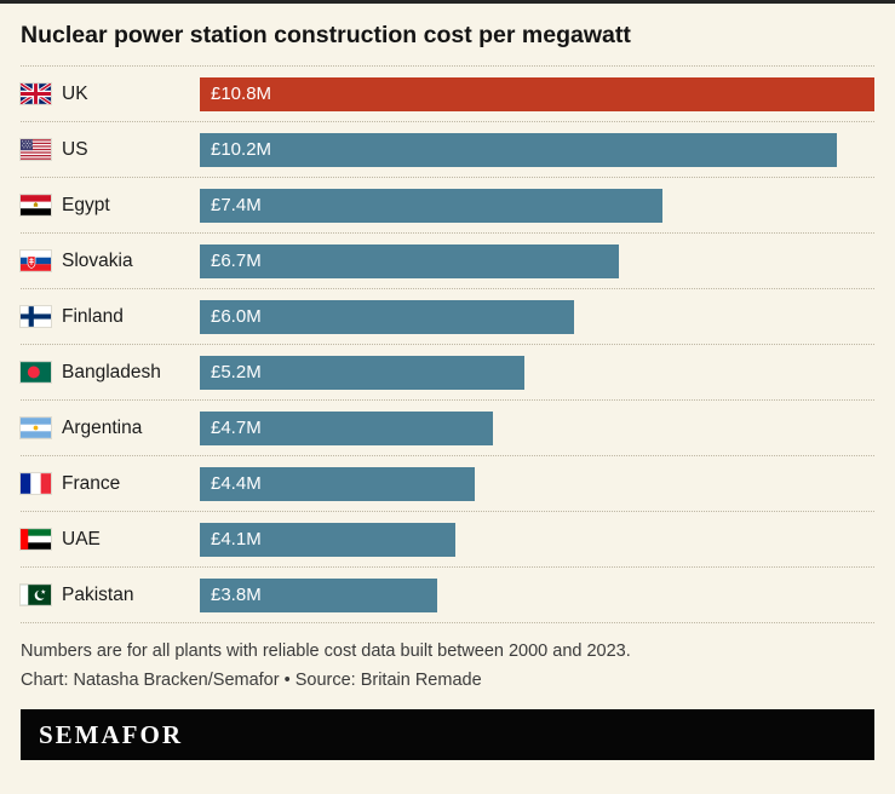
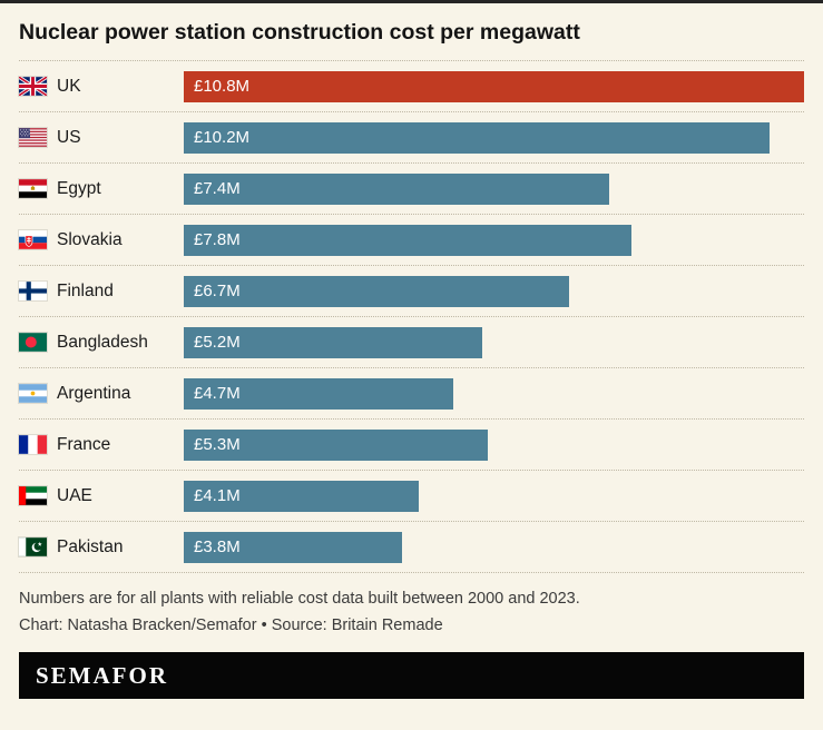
Slovakia: £6.7M -> £7.8M
Finland: £6.0M -> £6.7M
France: £4.4M -> £5.3M
